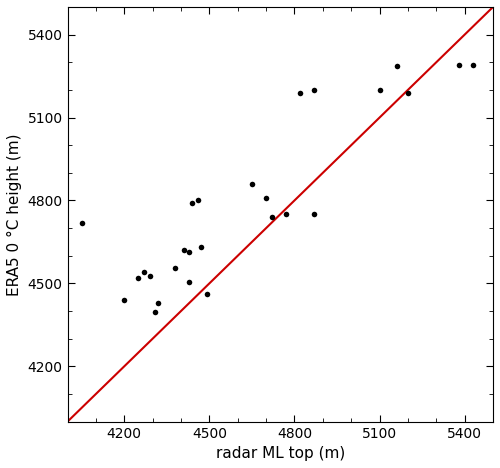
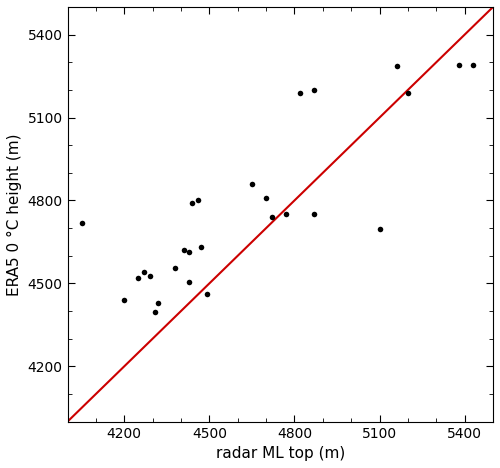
5100: 5200 -> 4695
